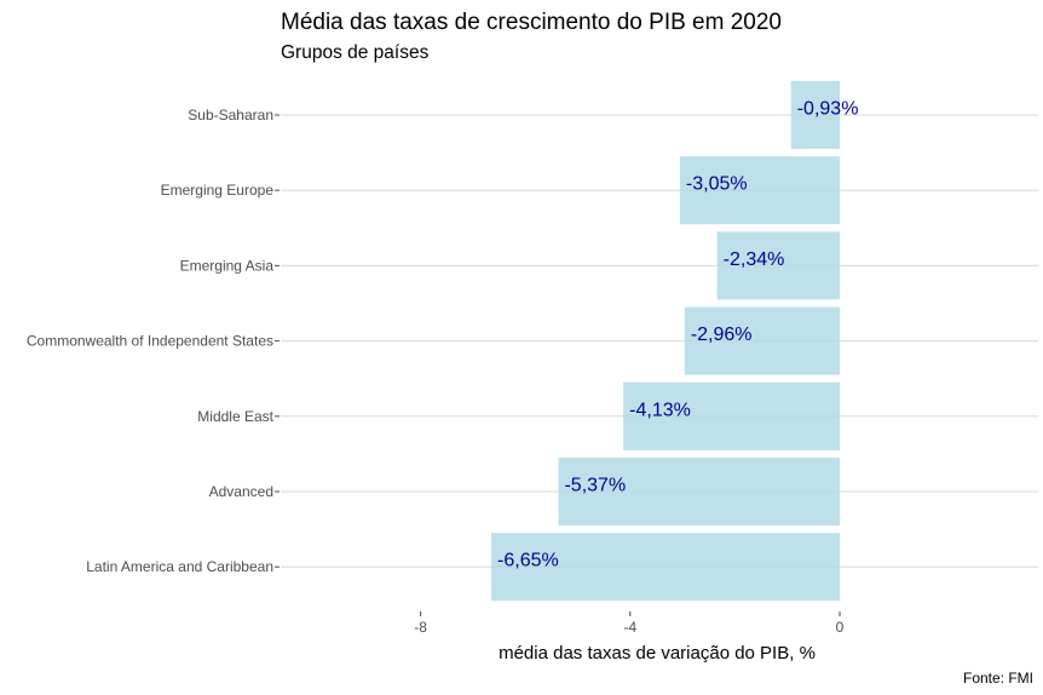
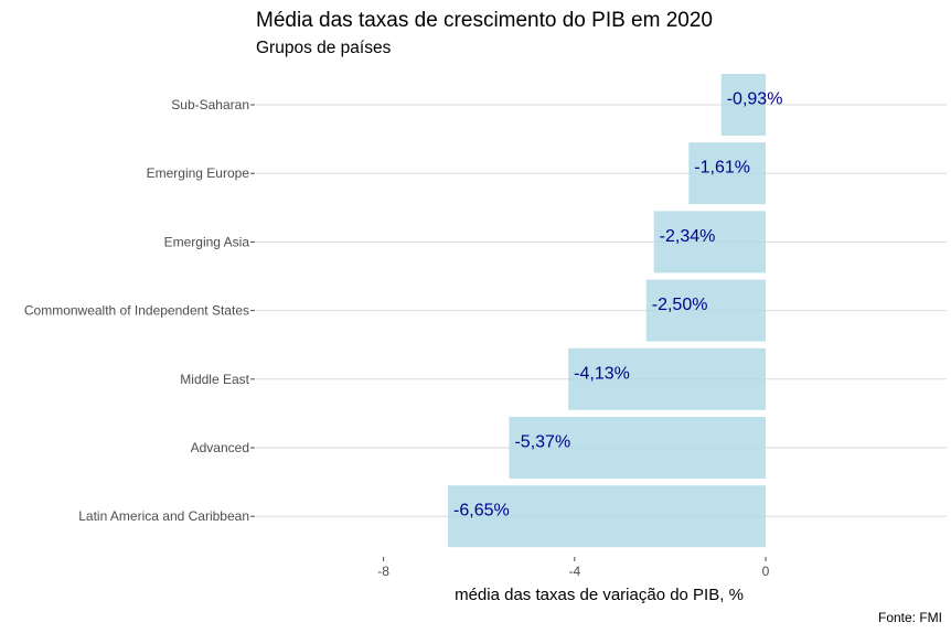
Emerging Europe: -3,05% -> -1,61%
Commonwealth of Independent States: -2,96% -> -2,50%
